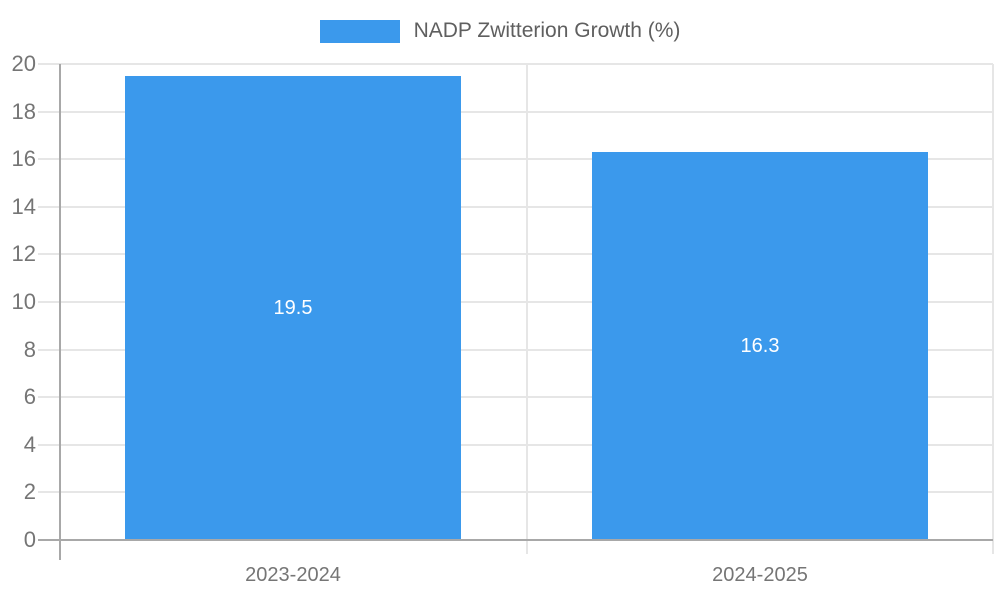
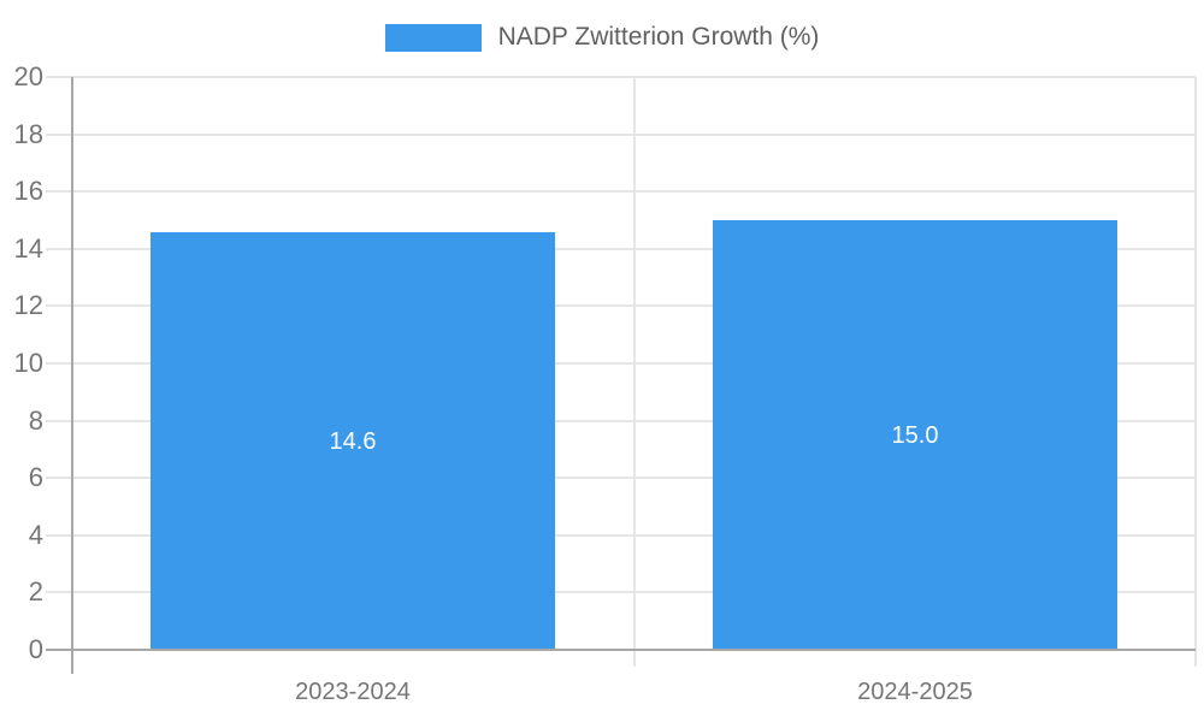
2023-2024: 19.5 -> 14.6
2024-2025: 16.3 -> 15.0
